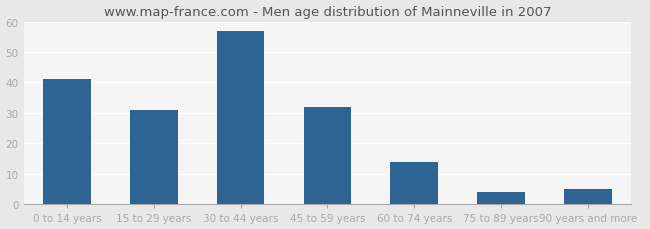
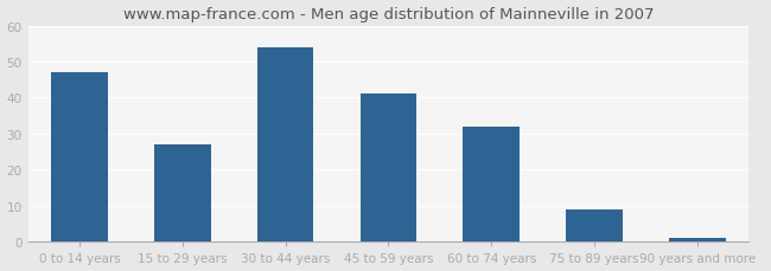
0 to 14 years: 41 -> 47
15 to 29 years: 31 -> 27
30 to 44 years: 57 -> 54
45 to 59 years: 32 -> 41
60 to 74 years: 14 -> 32
75 to 89 years: 4 -> 9
90 years and more: 5 -> 1
